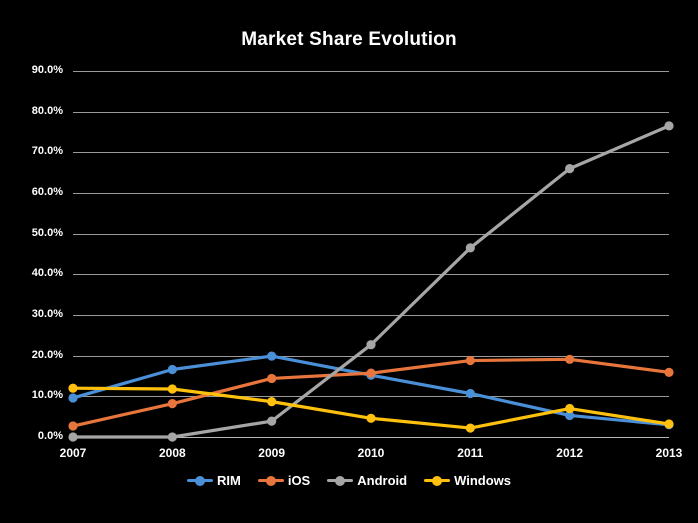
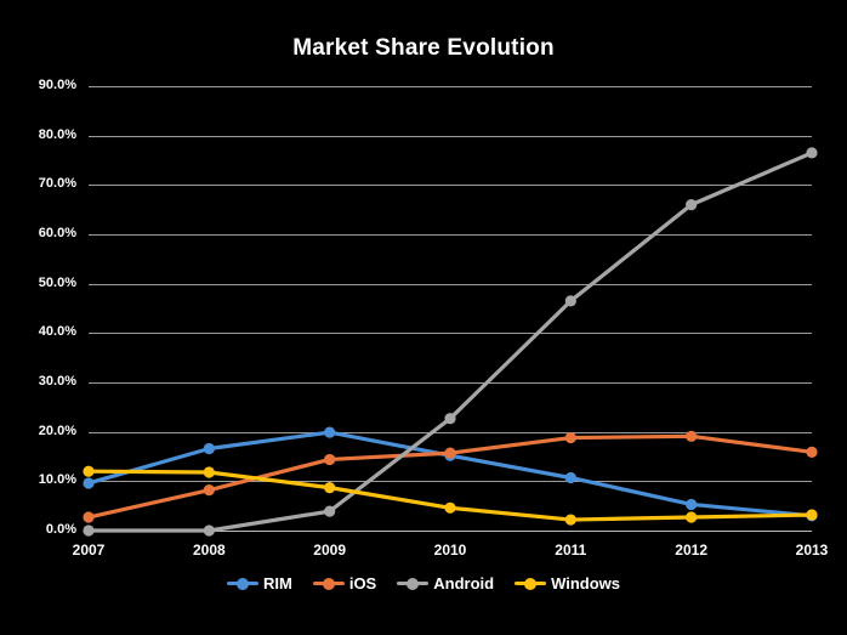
Windows/2012: 7% -> 3%
